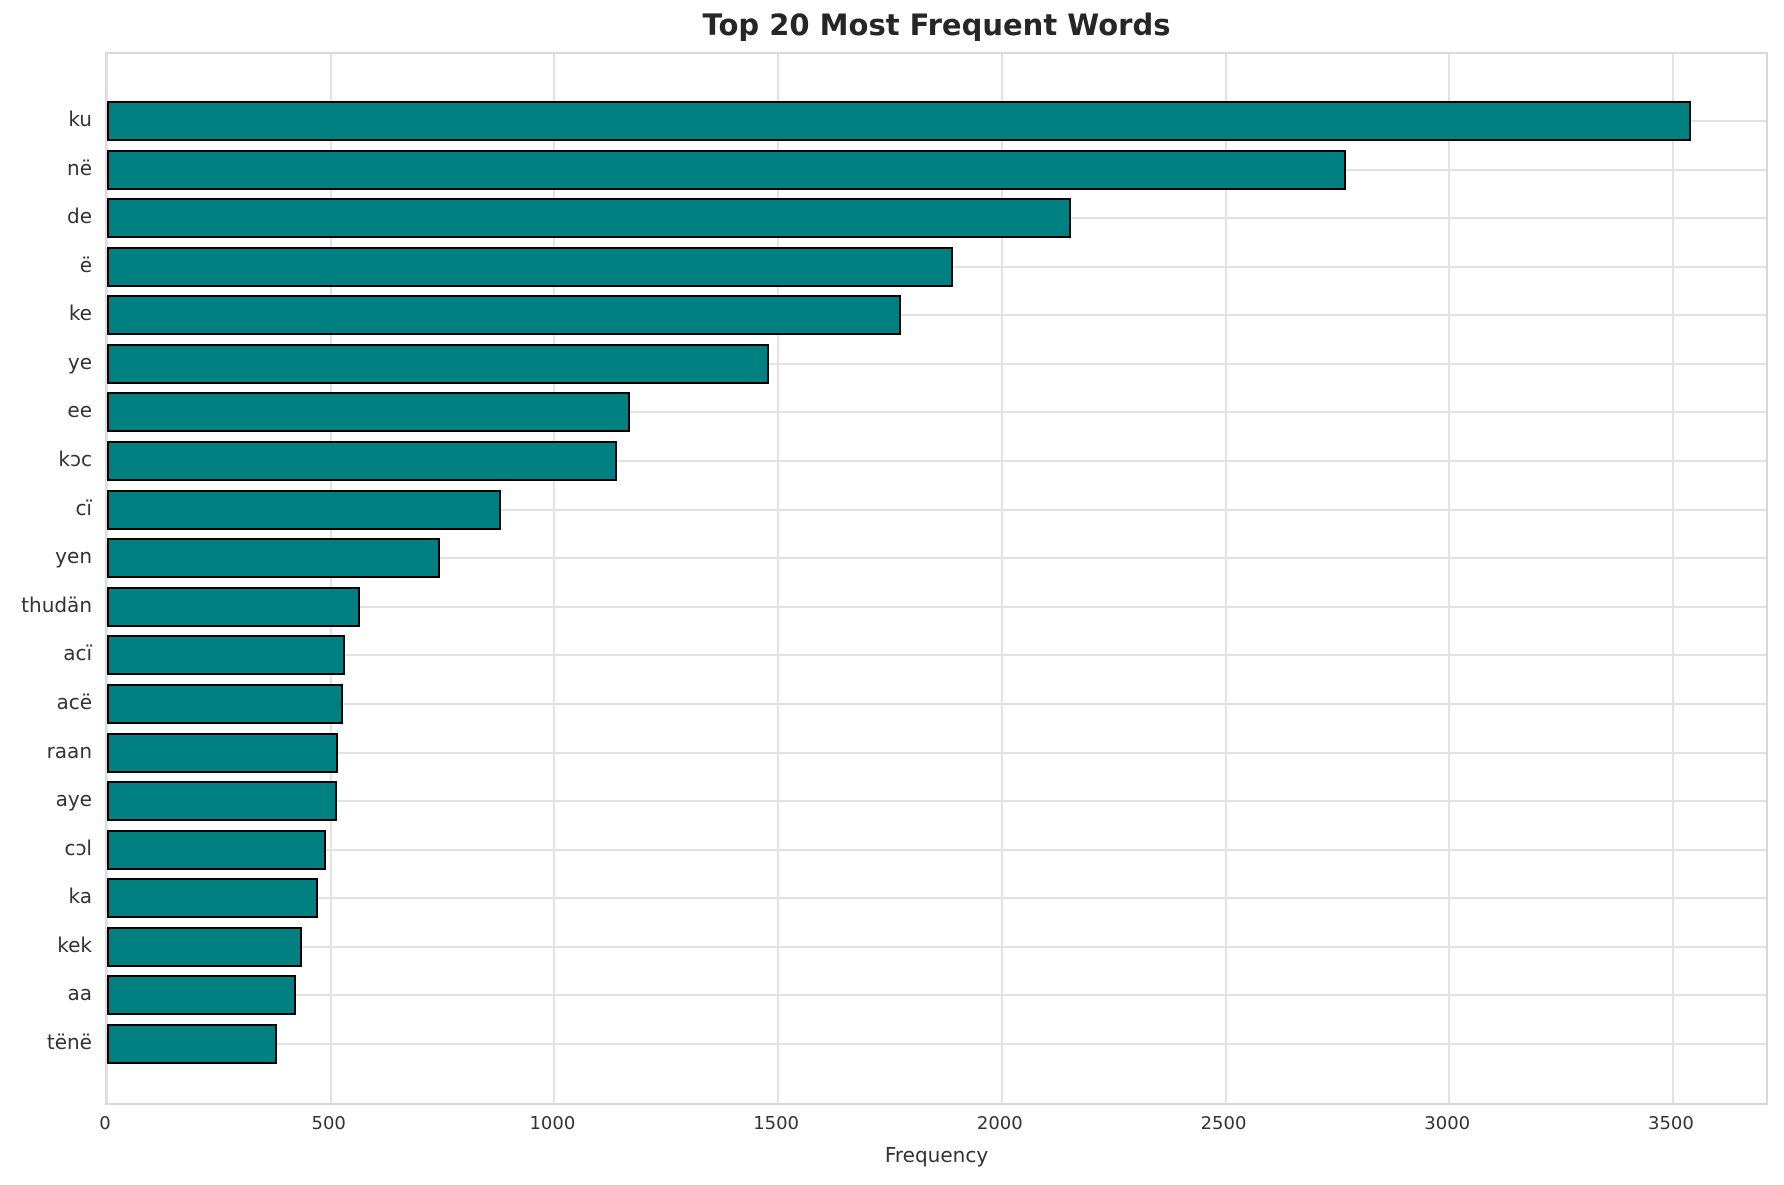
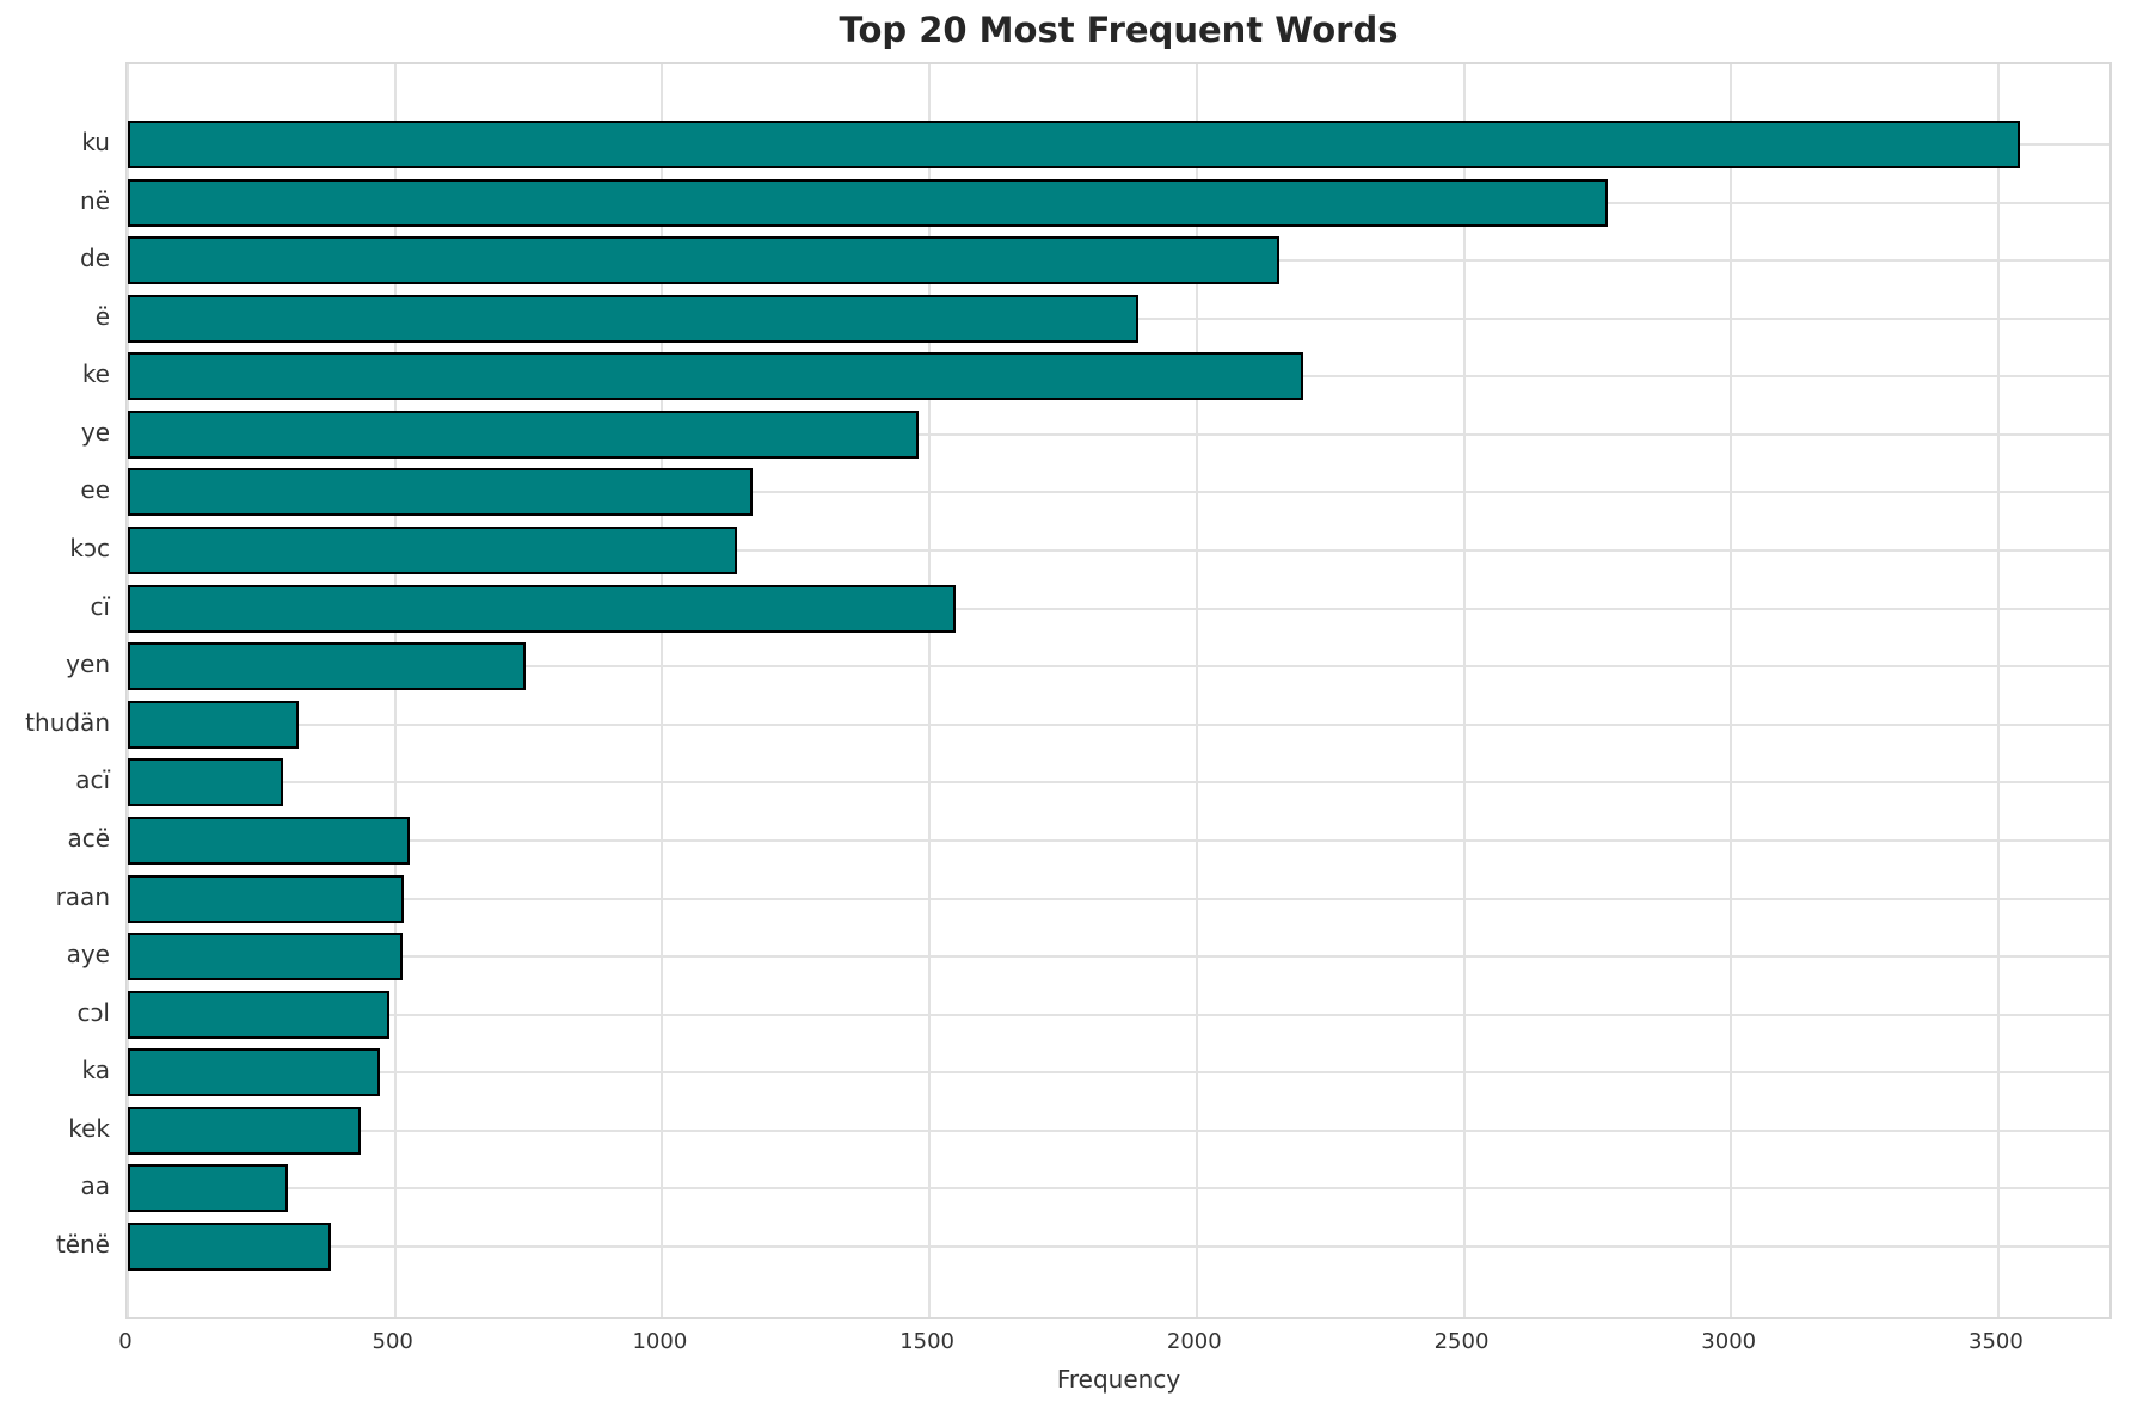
ke: 1780 -> 2200
cï: 880 -> 1550
thudän: 560 -> 320
acï: 530 -> 290
aa: 420 -> 300
